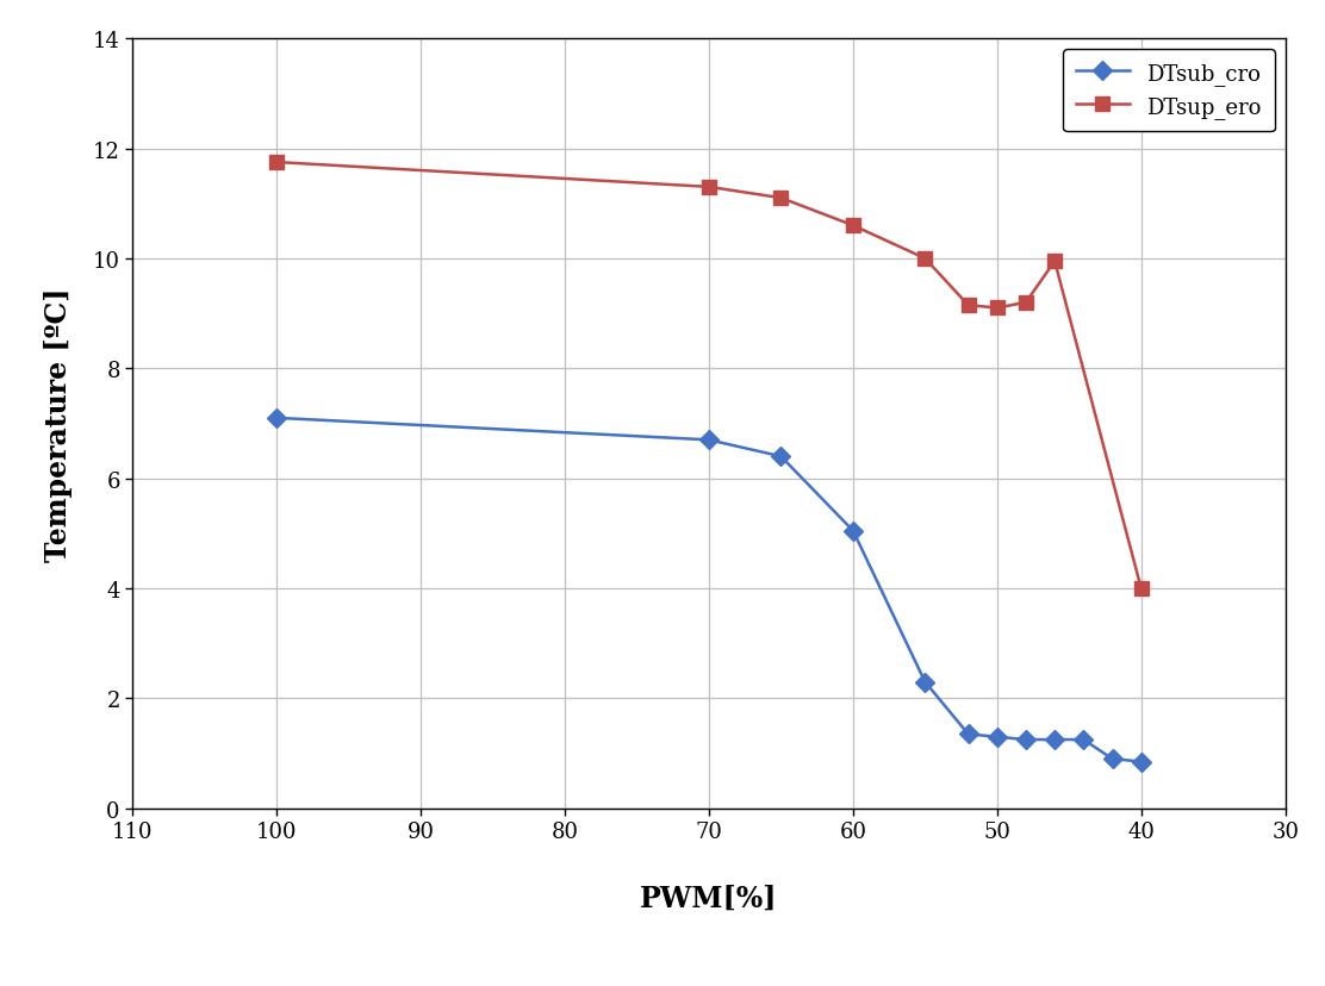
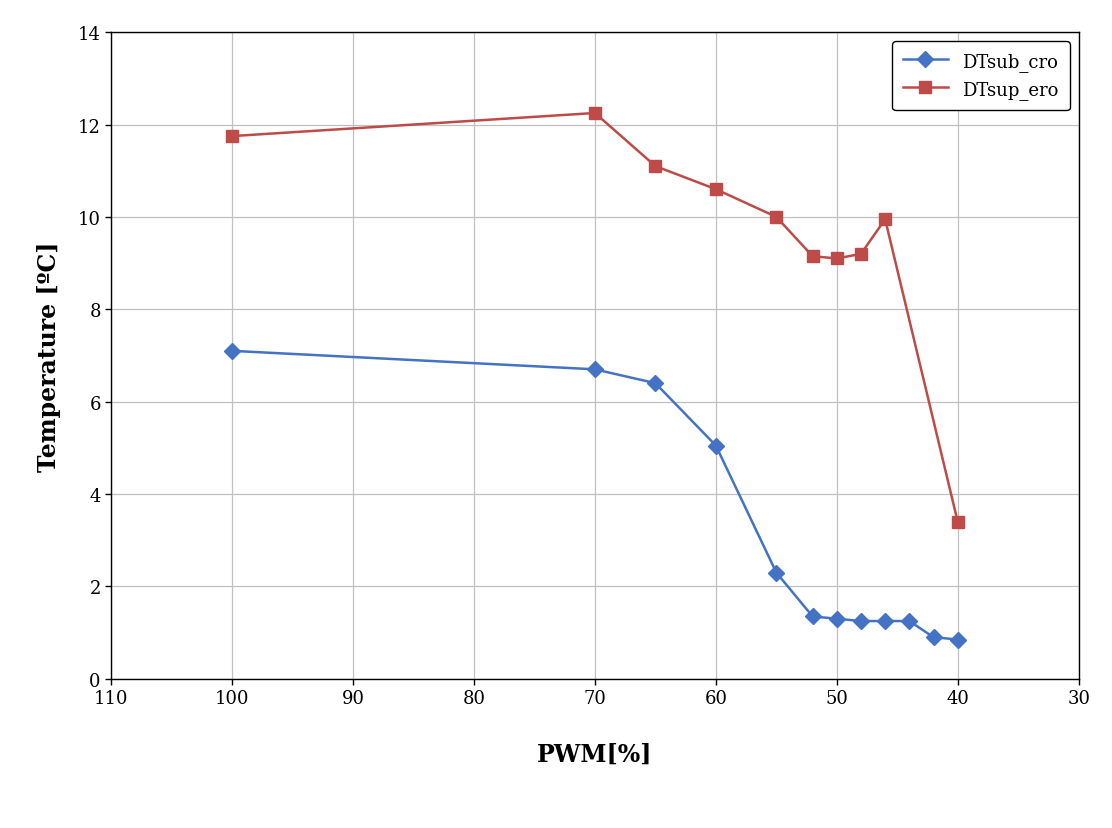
DTsup_ero/70: 11.30 -> 12.25
DTsup_ero/40: 4.00 -> 3.40
